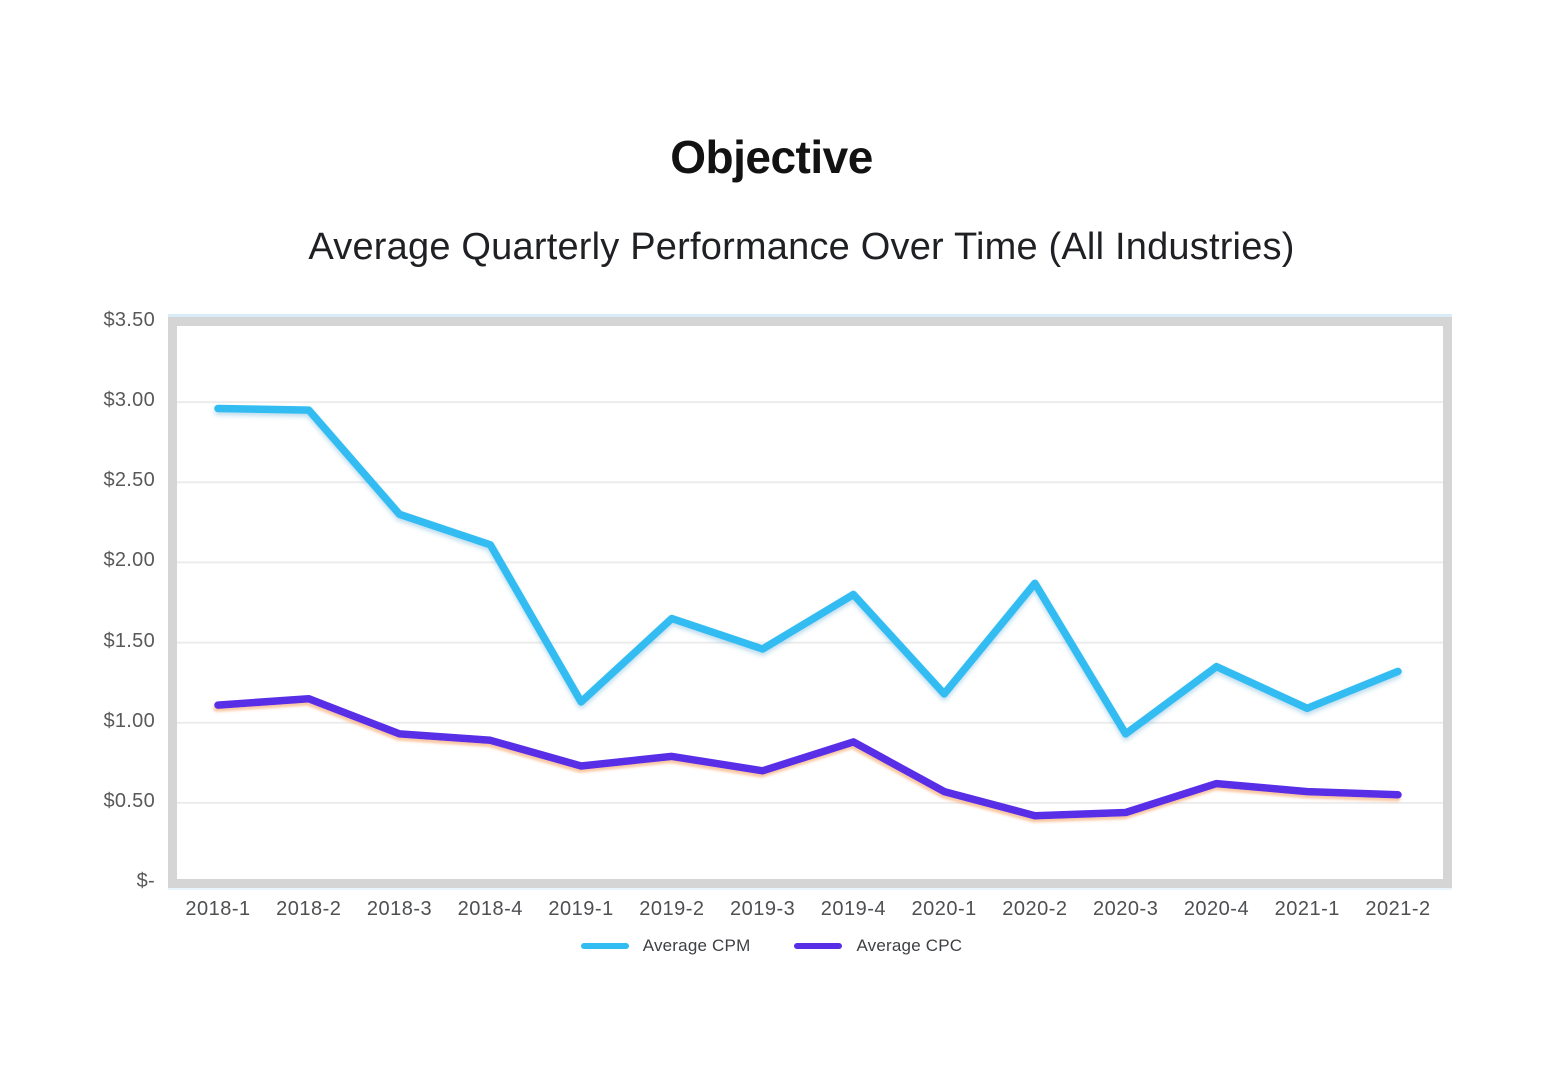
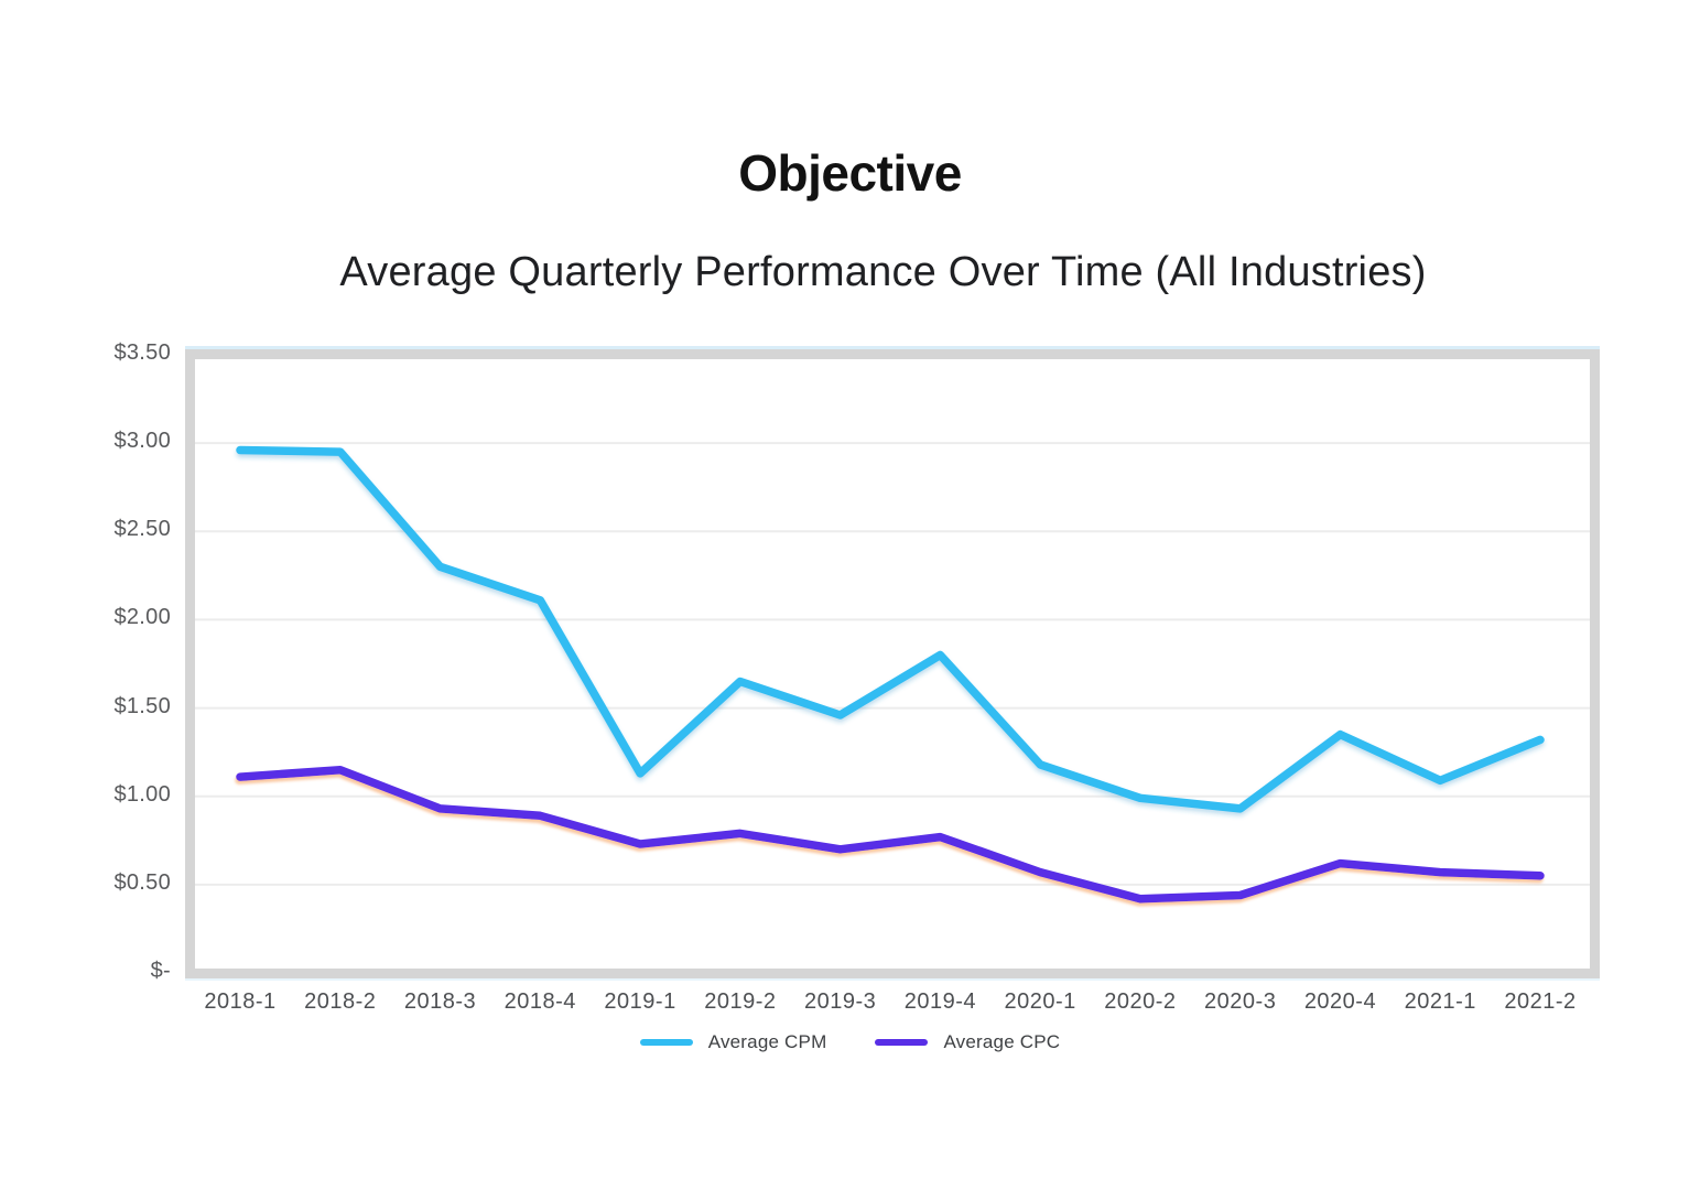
Average CPC/2019-4: $0.88 -> $0.77
Average CPM/2020-2: $1.87 -> $0.99
